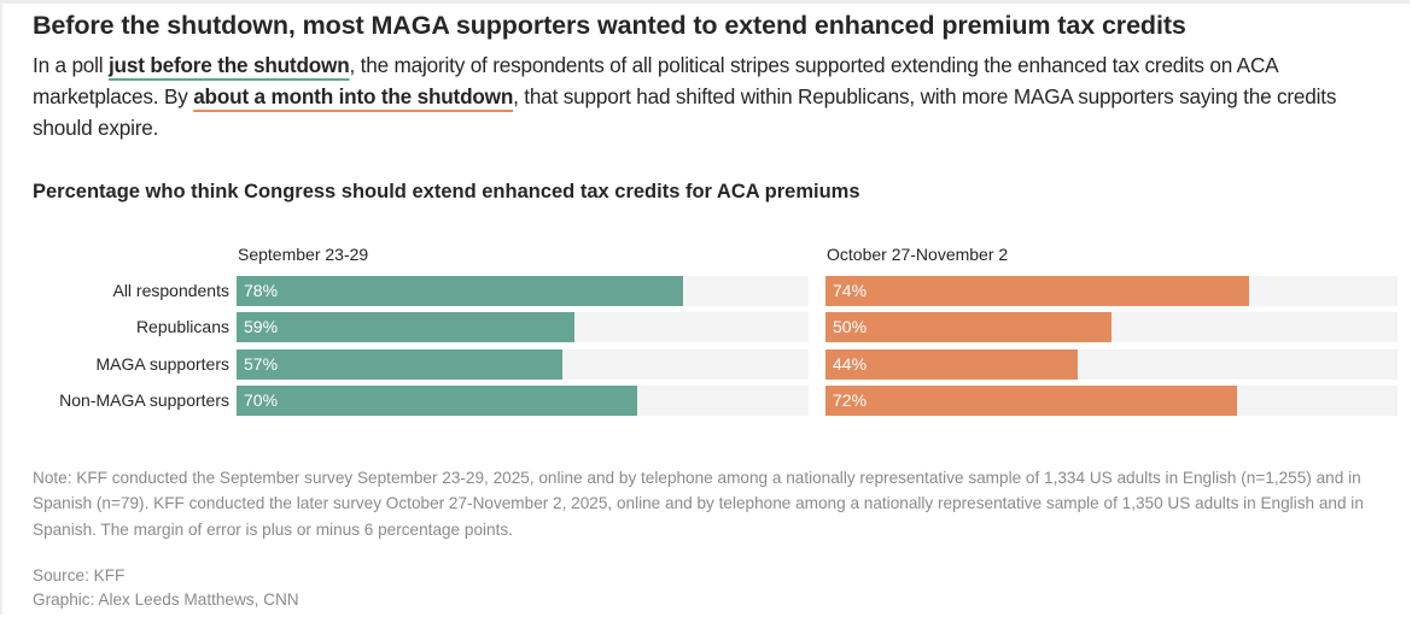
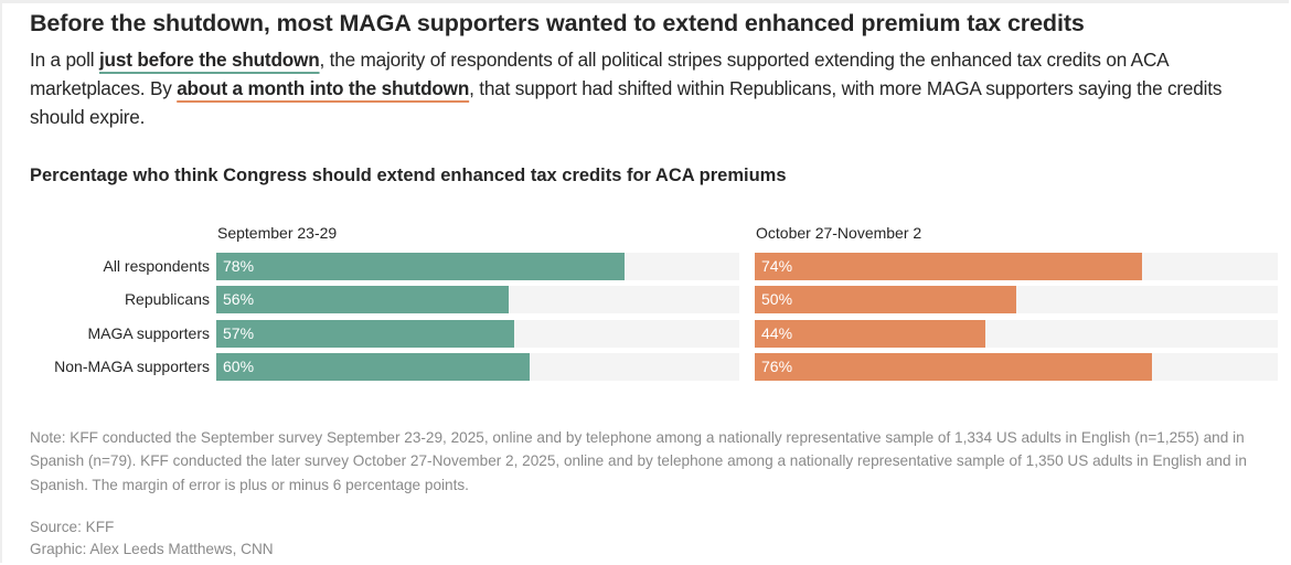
September 23-29/Republicans: 59% -> 56%
September 23-29/Non-MAGA supporters: 70% -> 60%
October 27-November 2/Non-MAGA supporters: 72% -> 76%
